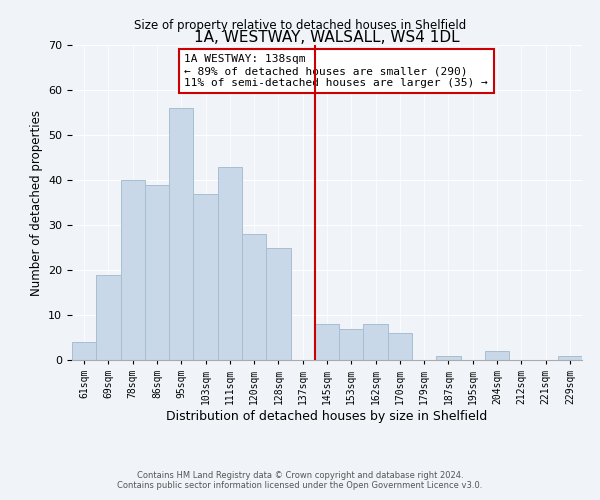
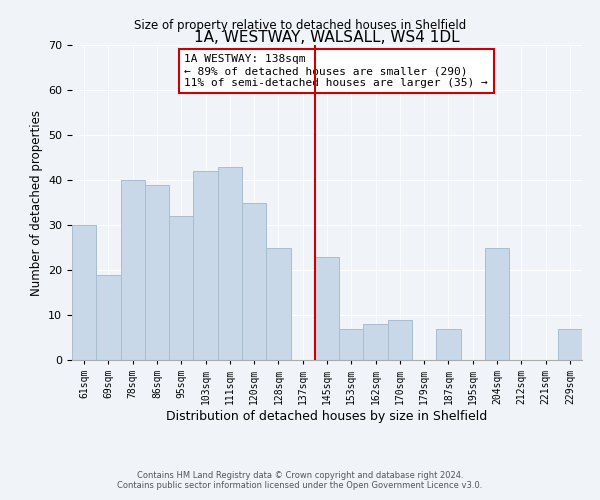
61sqm: 4 -> 30
95sqm: 56 -> 32
103sqm: 37 -> 42
120sqm: 28 -> 35
145sqm: 8 -> 23
170sqm: 6 -> 9
187sqm: 1 -> 7
204sqm: 2 -> 25
229sqm: 1 -> 7
